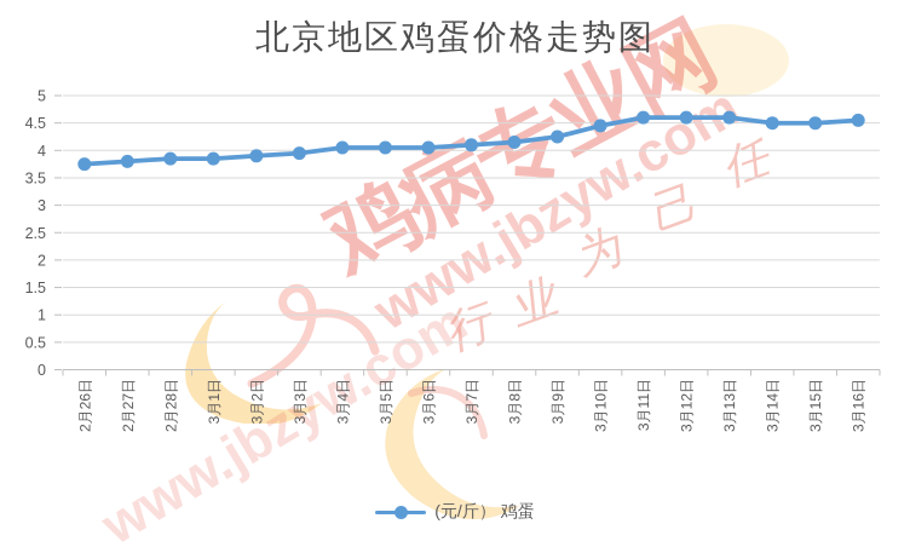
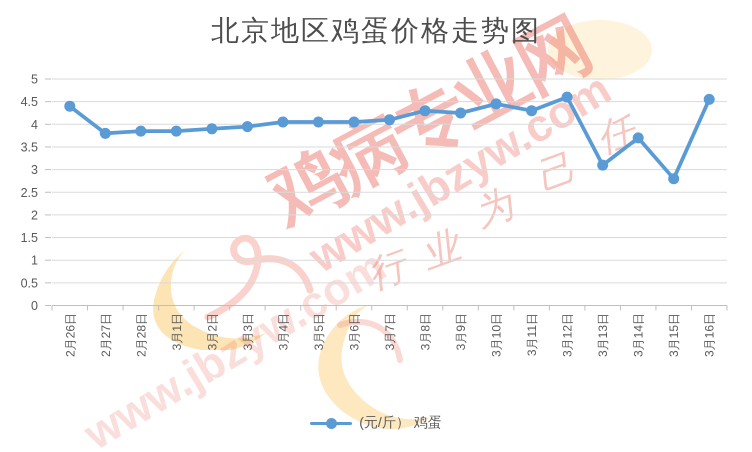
2月26日: 3.8 -> 4.4
3月8日: 4.2 -> 4.3
3月11日: 4.6 -> 4.3
3月13日: 4.6 -> 3.1
3月14日: 4.5 -> 3.7
3月15日: 4.5 -> 2.8
